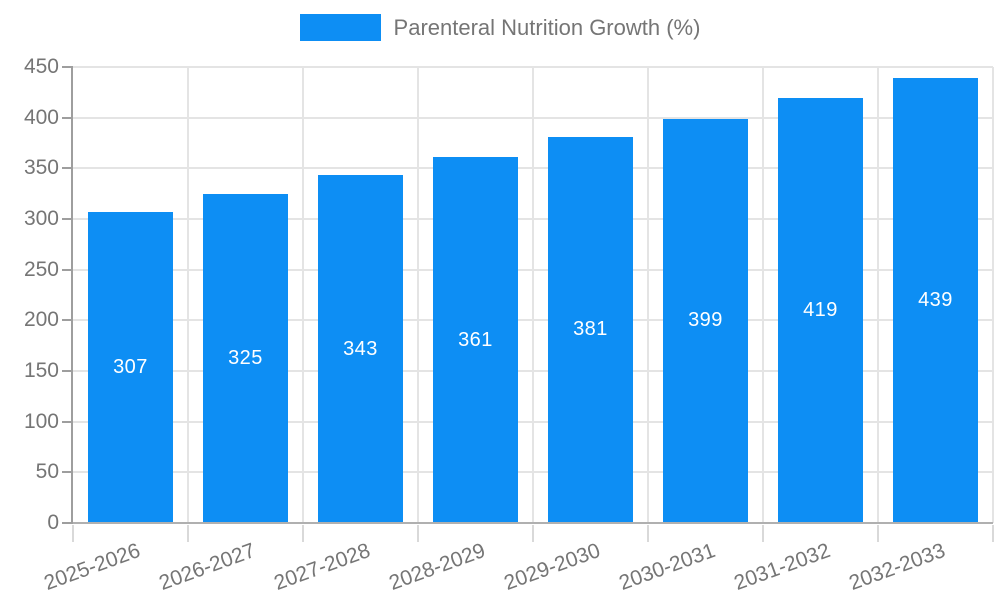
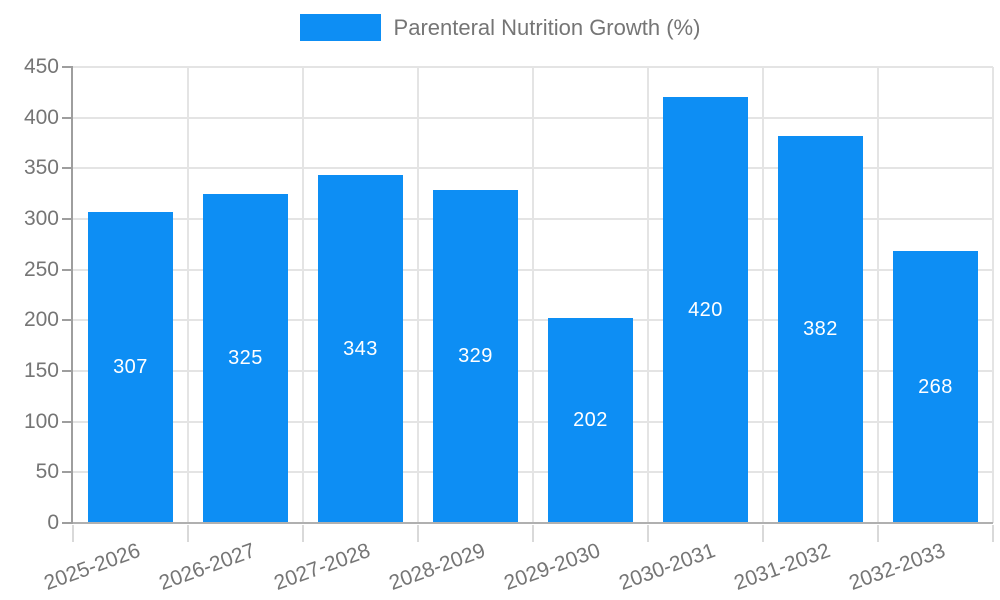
2028-2029: 361 -> 329
2029-2030: 381 -> 202
2030-2031: 399 -> 420
2031-2032: 419 -> 382
2032-2033: 439 -> 268
